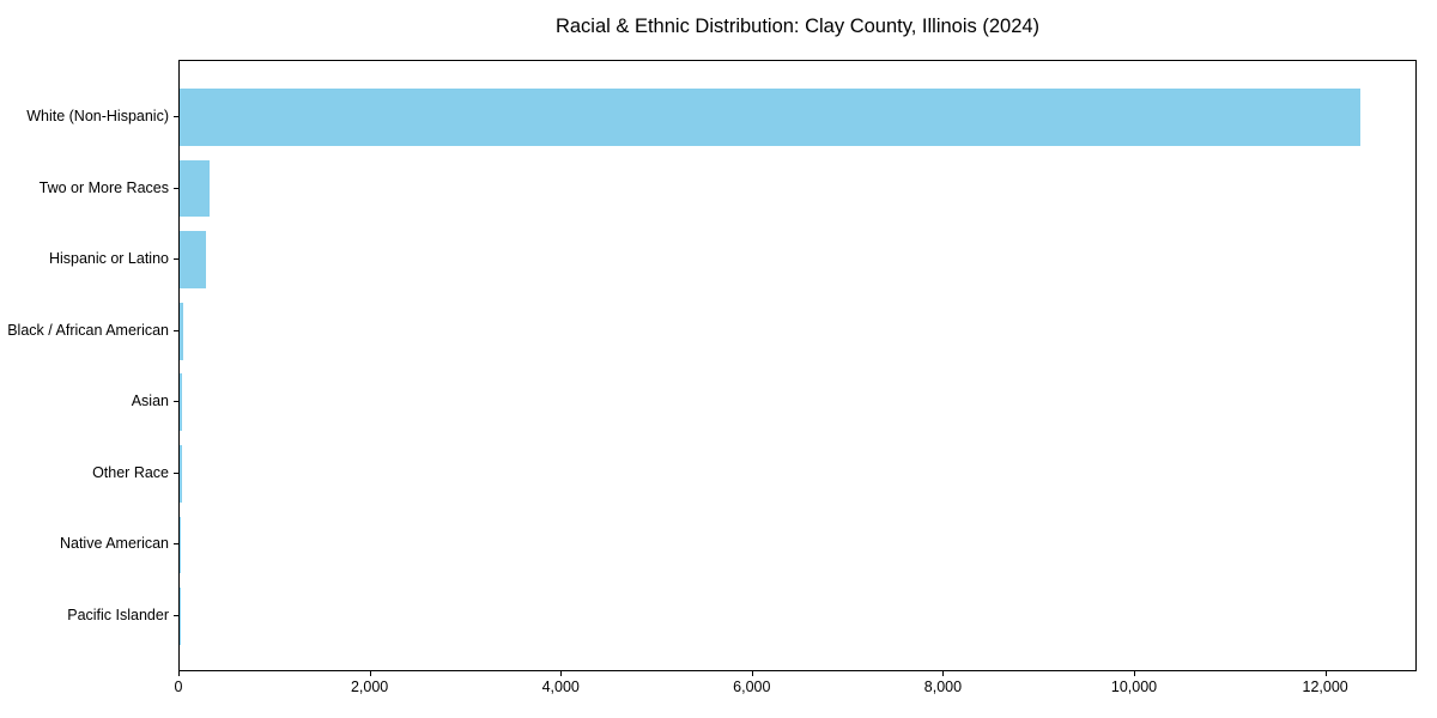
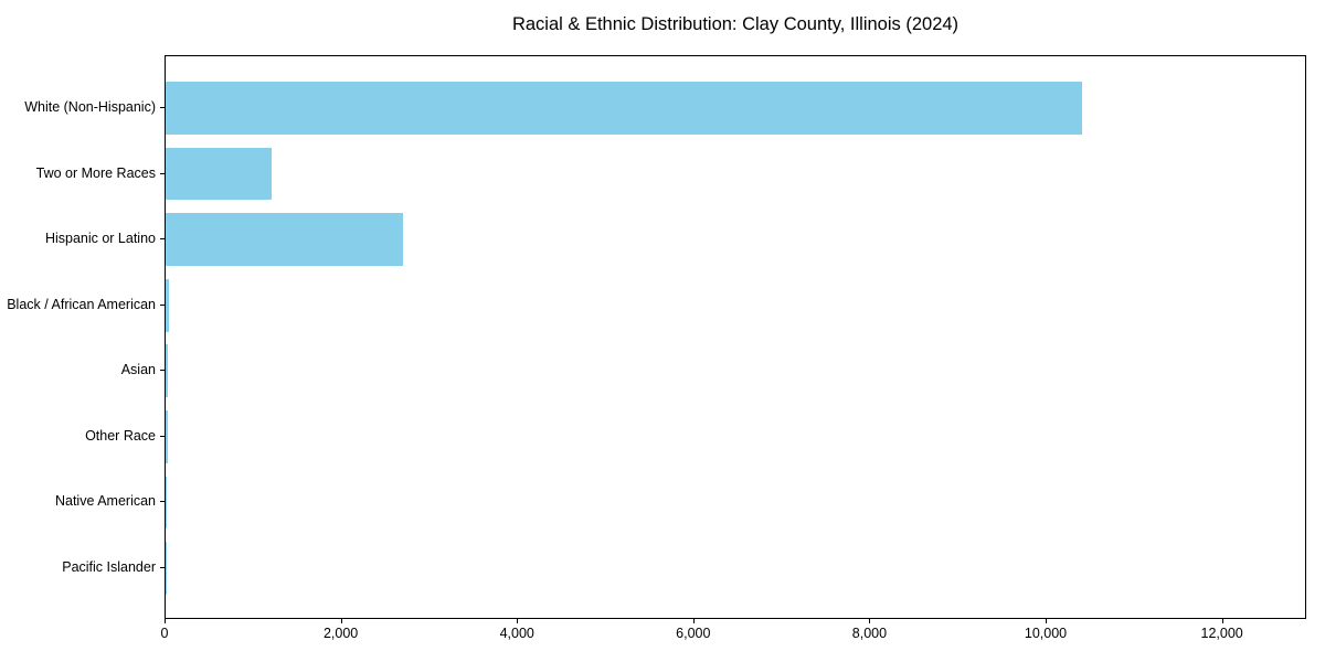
White (Non-Hispanic): 12400 -> 10400
Two or More Races: 300 -> 1200
Hispanic or Latino: 300 -> 2700
